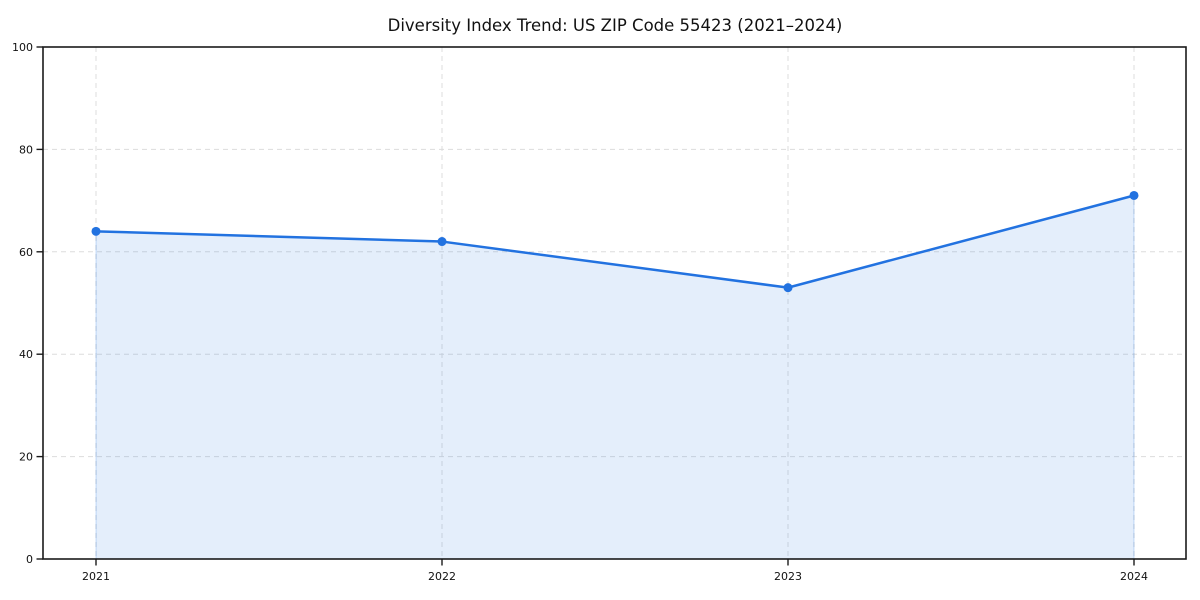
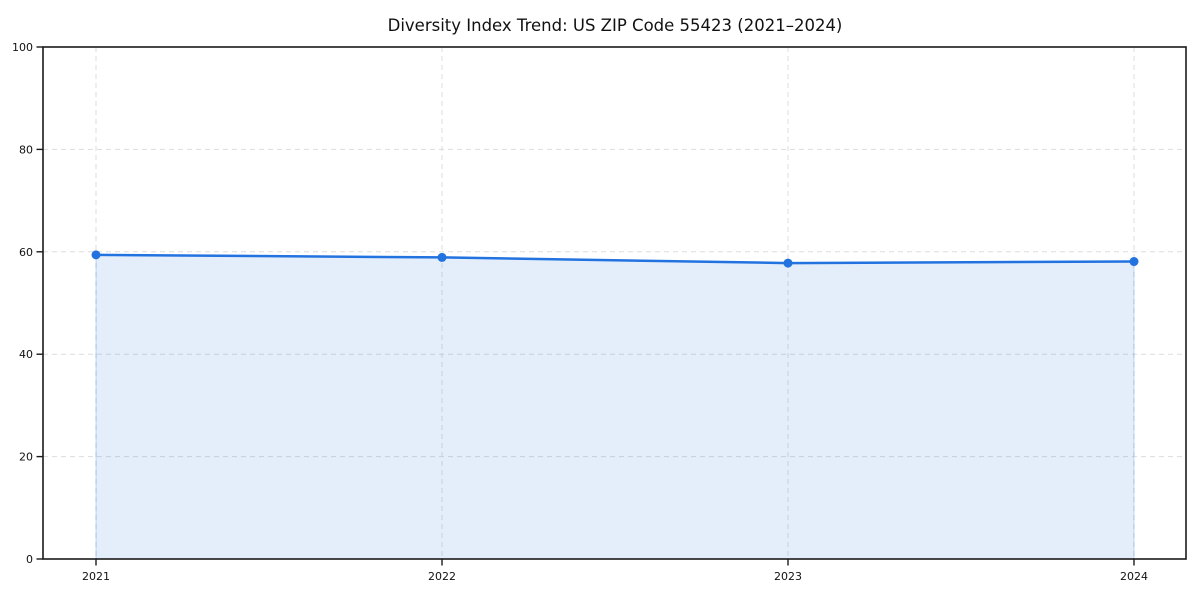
2021: 64 -> 59
2022: 62 -> 59
2023: 53 -> 58
2024: 71 -> 58
